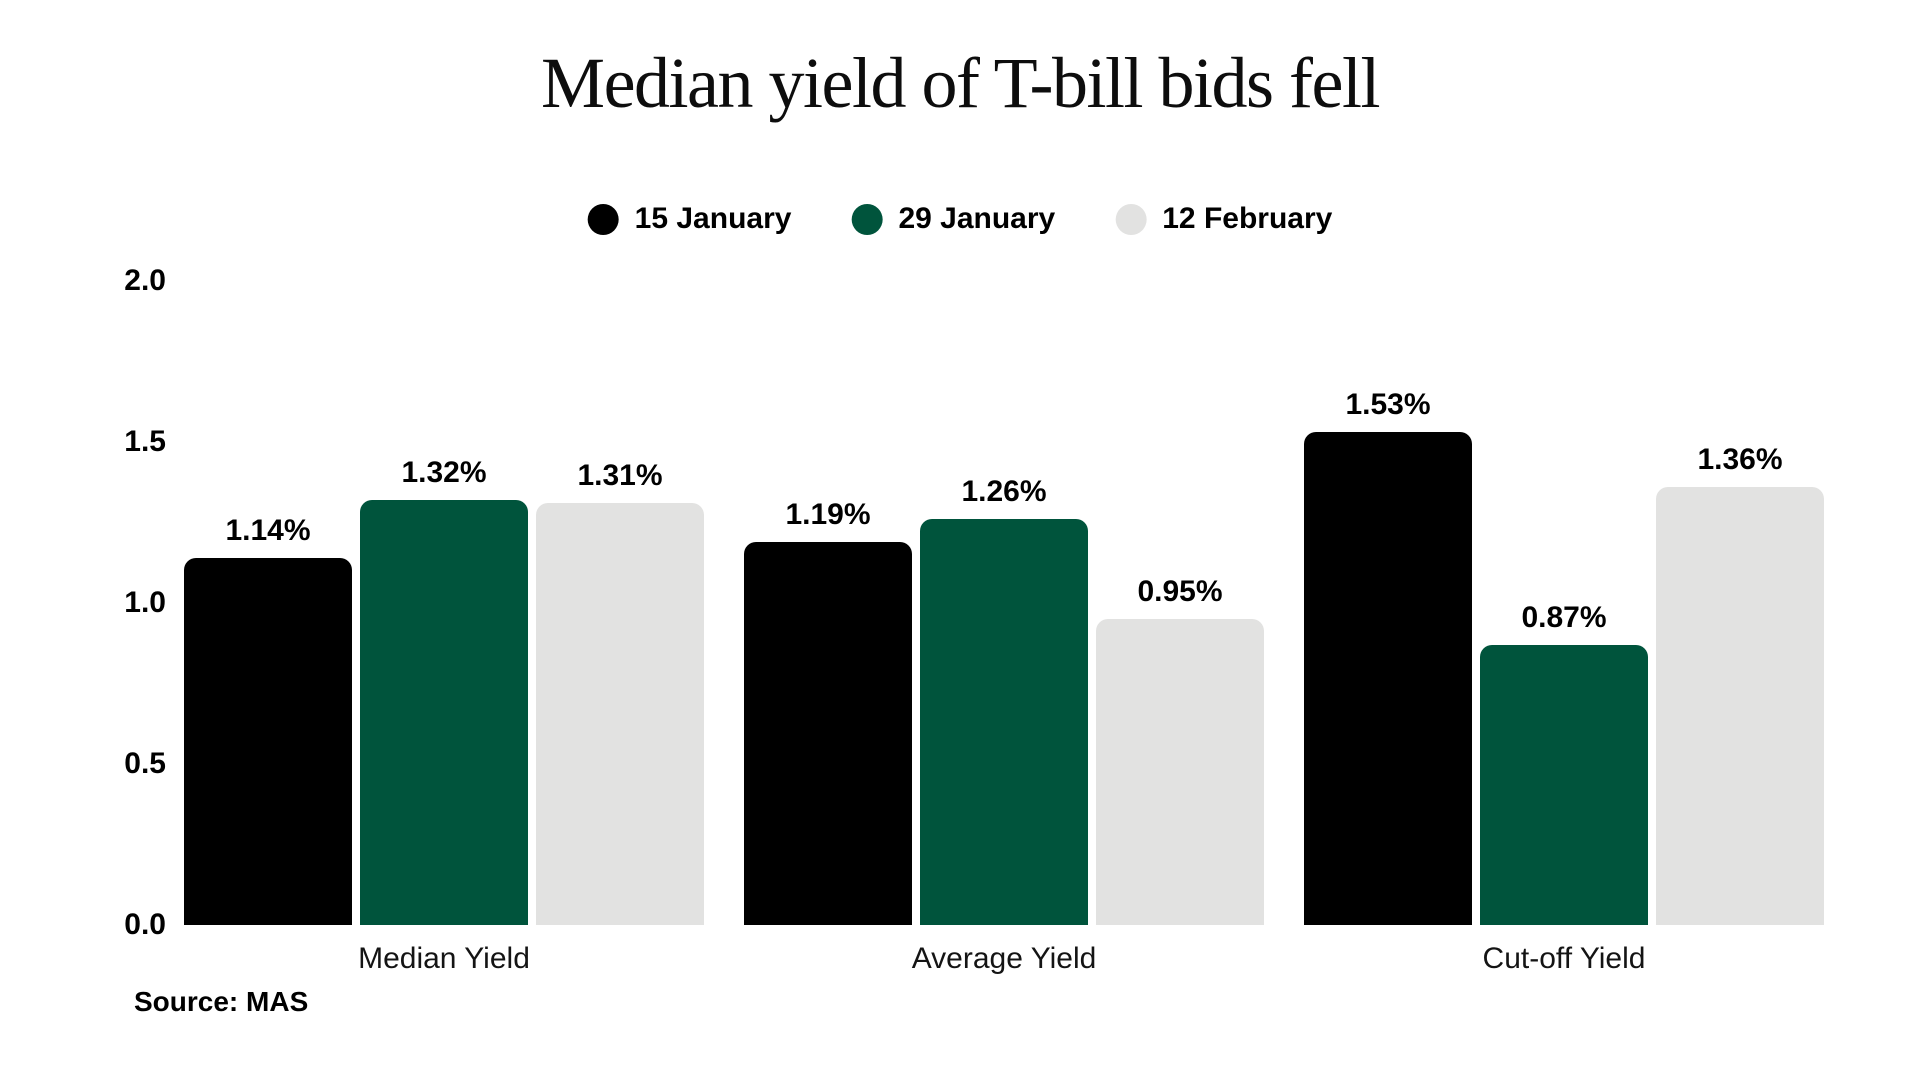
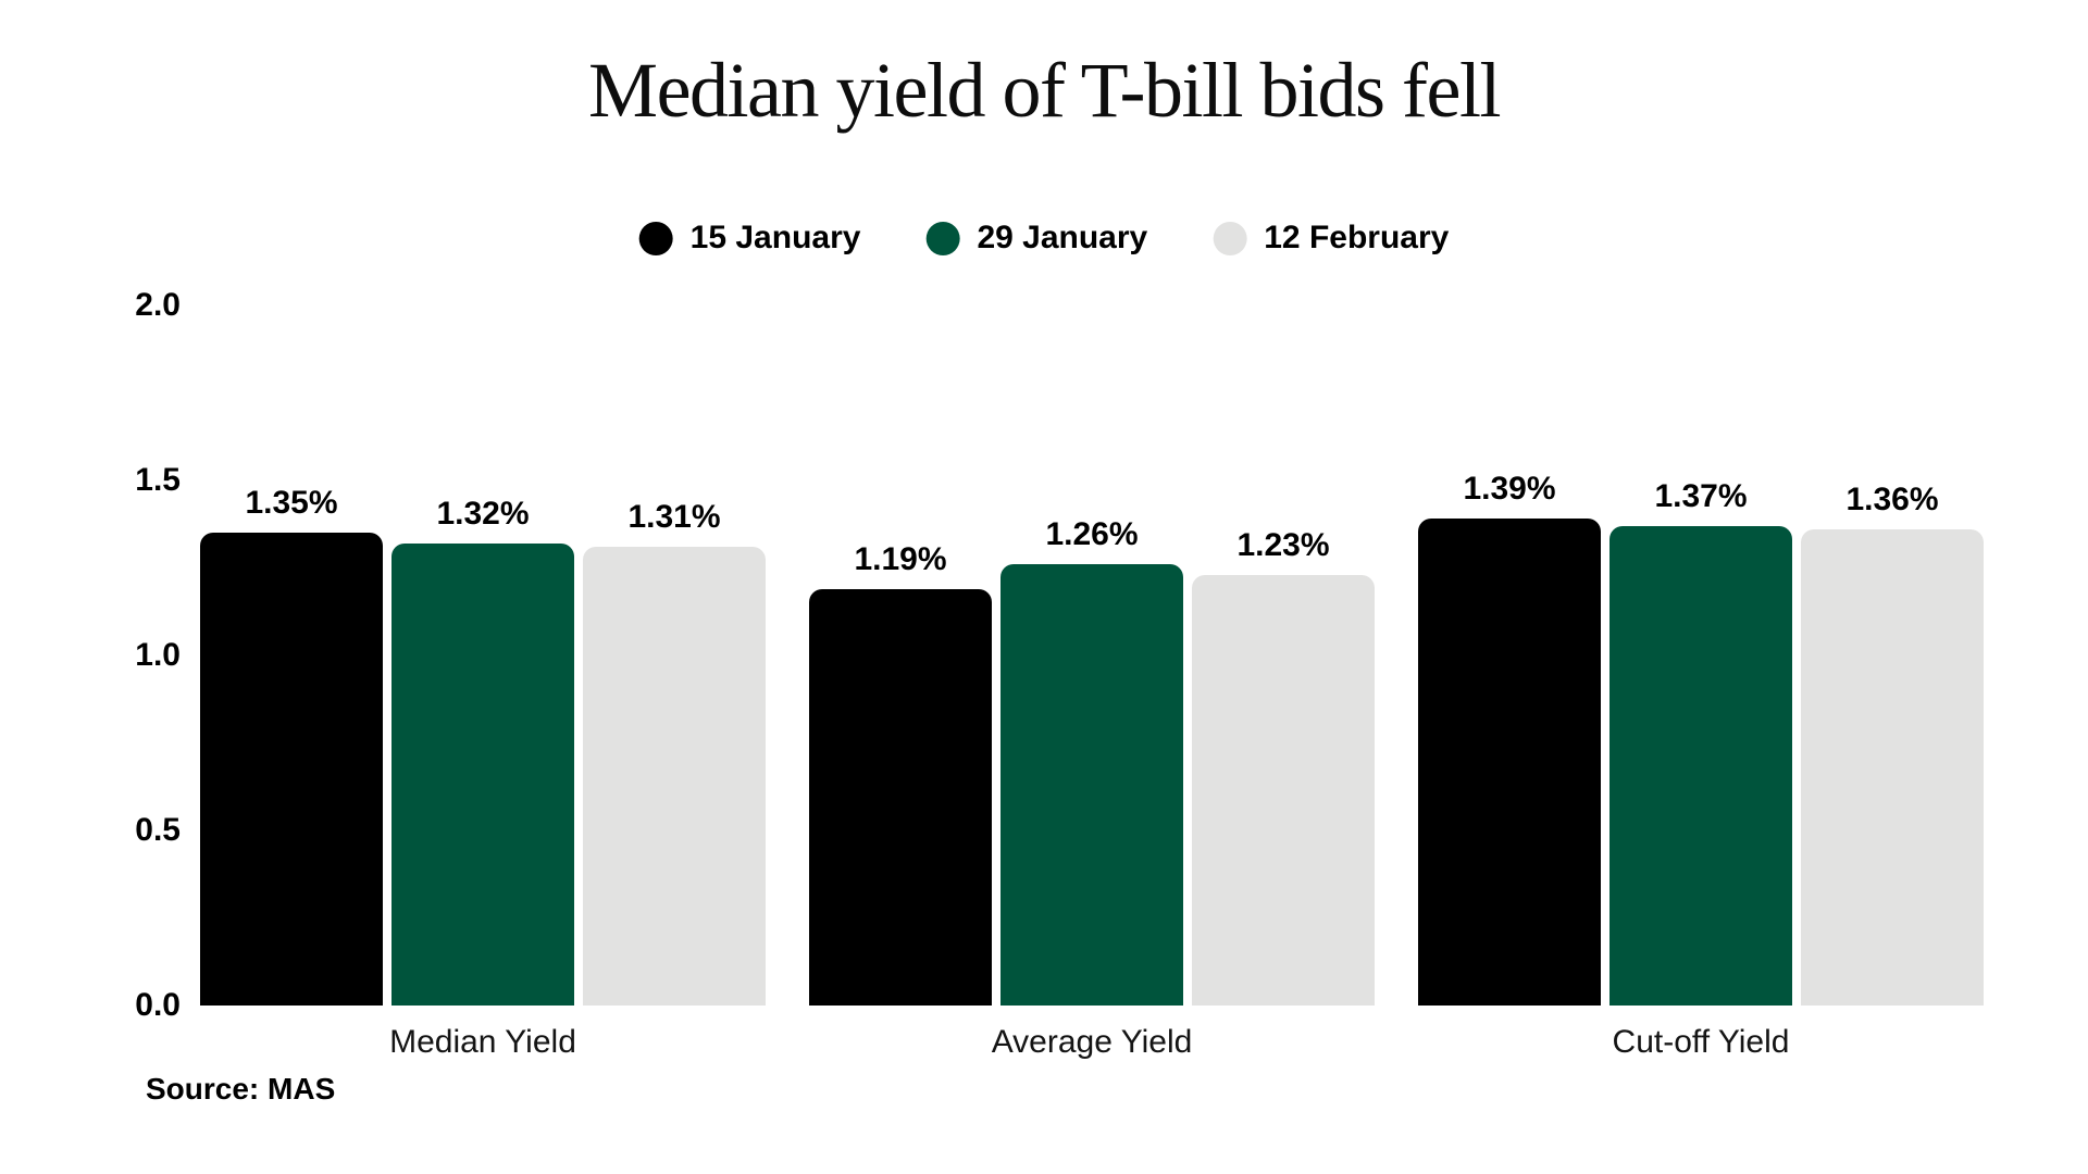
15 January/Median Yield: 1.14% -> 1.35%
12 February/Average Yield: 0.95% -> 1.23%
15 January/Cut-off Yield: 1.53% -> 1.39%
29 January/Cut-off Yield: 0.87% -> 1.37%
